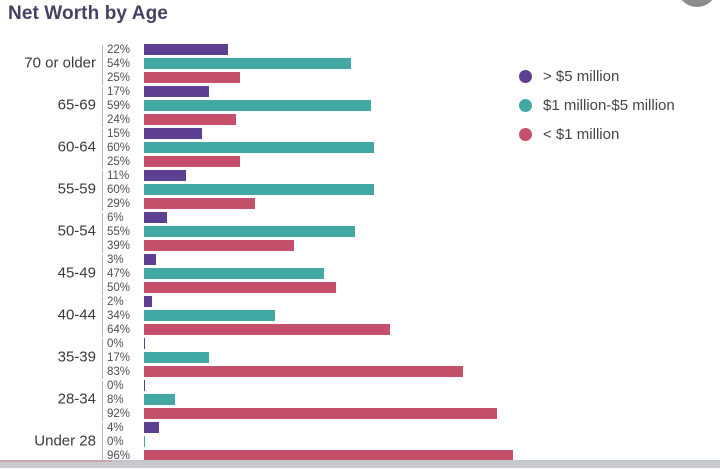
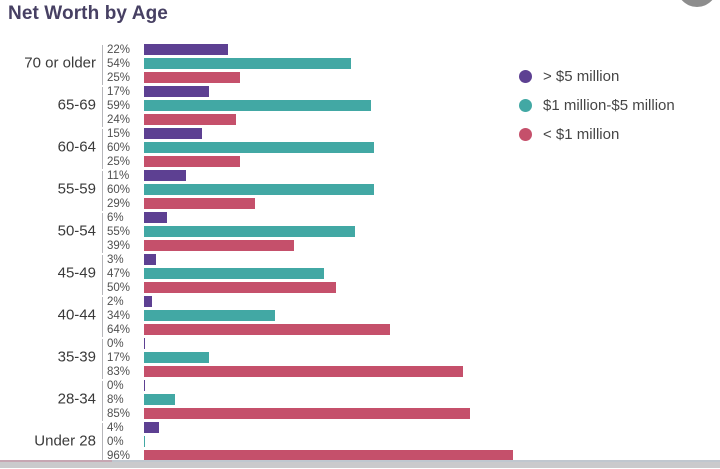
< $1 million/28-34: 92% -> 85%
